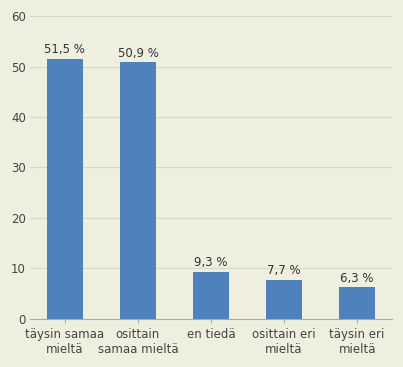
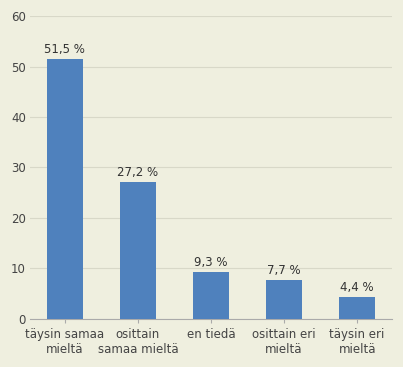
osittain samaa mieltä: 50,9 -> 27,2
täysin eri mieltä: 6,3 -> 4,4
